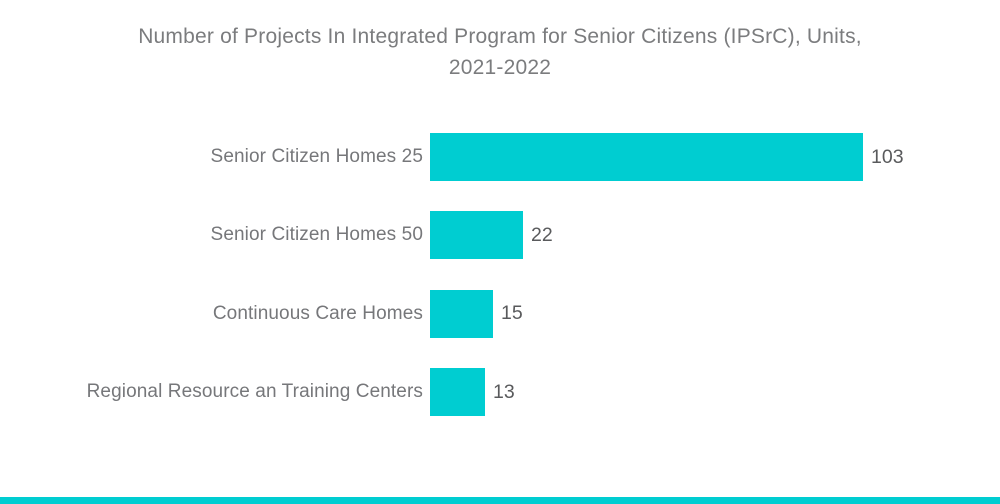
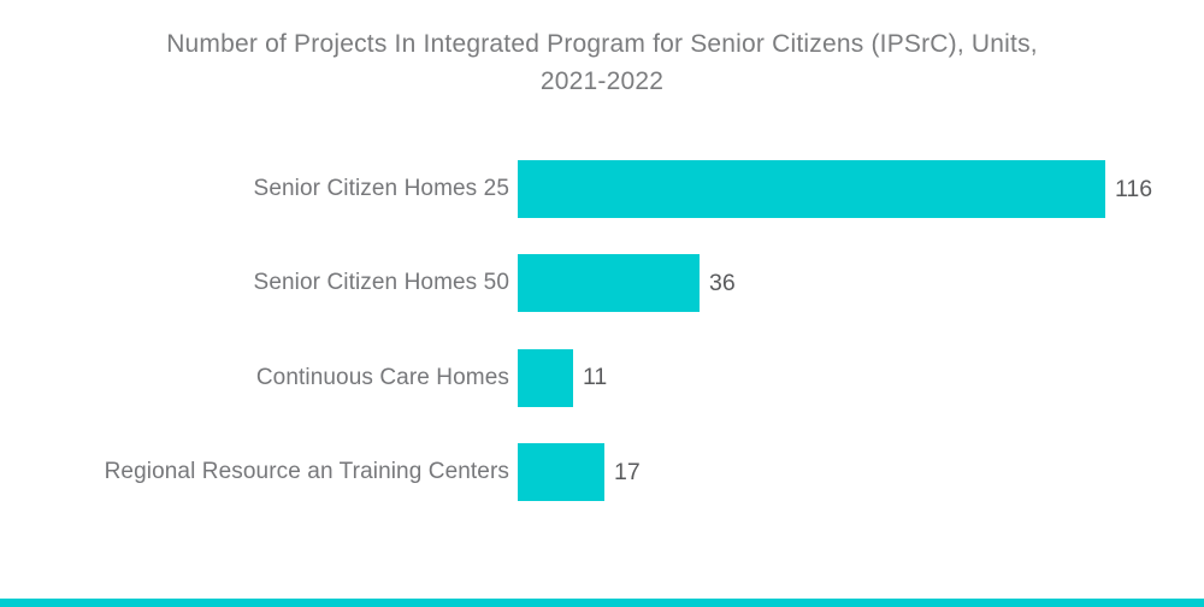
Senior Citizen Homes 25: 103 -> 116
Senior Citizen Homes 50: 22 -> 36
Continuous Care Homes: 15 -> 11
Regional Resource an Training Centers: 13 -> 17
